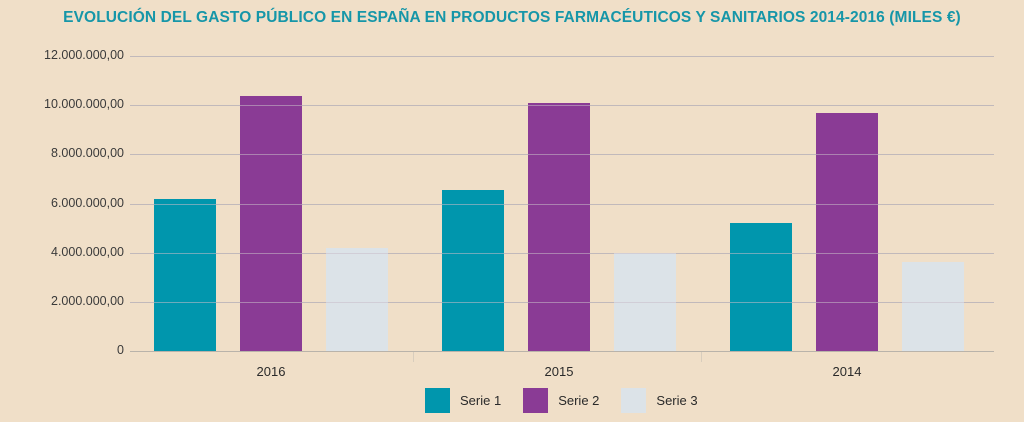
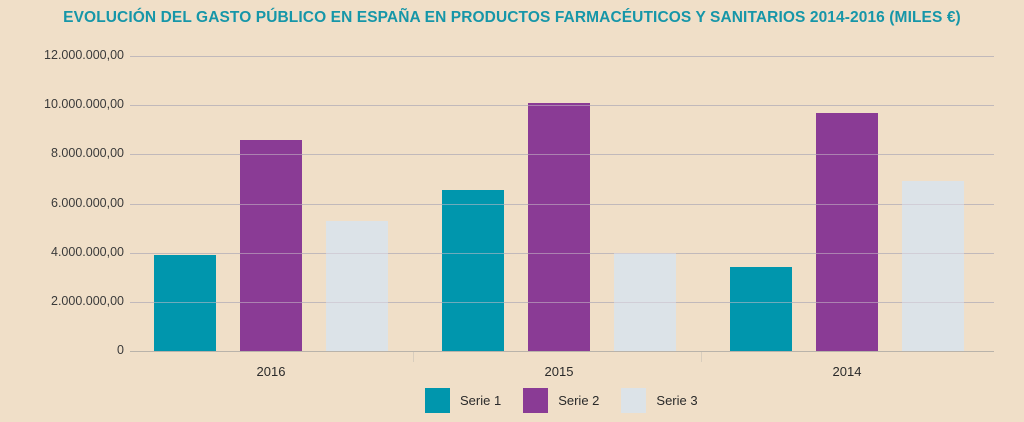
Serie 1/2016: 6200000 -> 3900000
Serie 2/2016: 10400000 -> 8600000
Serie 3/2016: 4200000 -> 5300000
Serie 1/2014: 5200000 -> 3400000
Serie 3/2014: 3600000 -> 6900000
